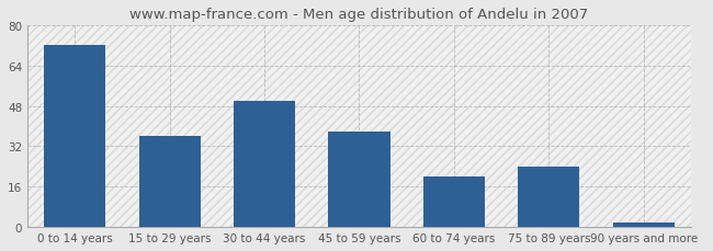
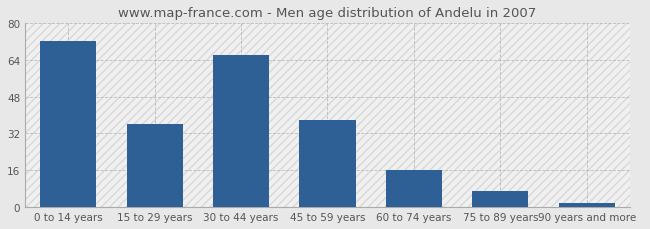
30 to 44 years: 50 -> 66
60 to 74 years: 20 -> 16
75 to 89 years: 24 -> 7
